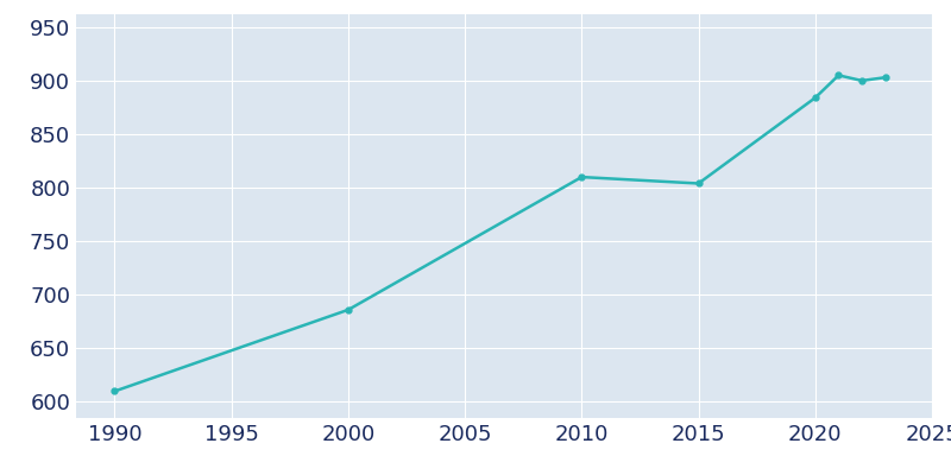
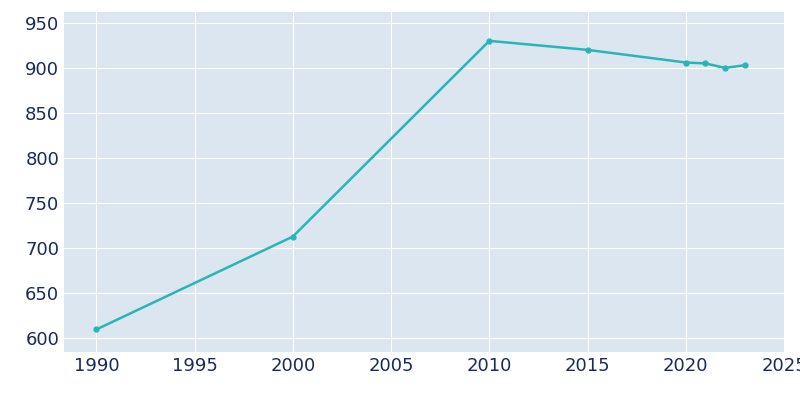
2000: 686 -> 713
2010: 810 -> 930
2015: 804 -> 920
2020: 884 -> 906
